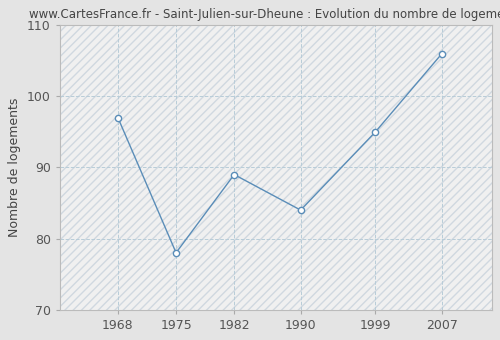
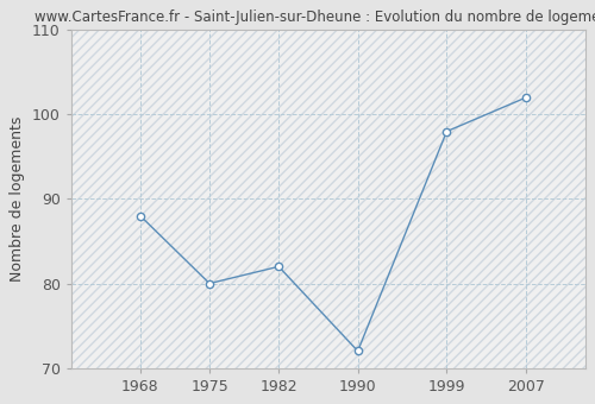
1968: 97 -> 88
1975: 78 -> 80
1982: 89 -> 82
1990: 84 -> 72
1999: 95 -> 98
2007: 106 -> 102
